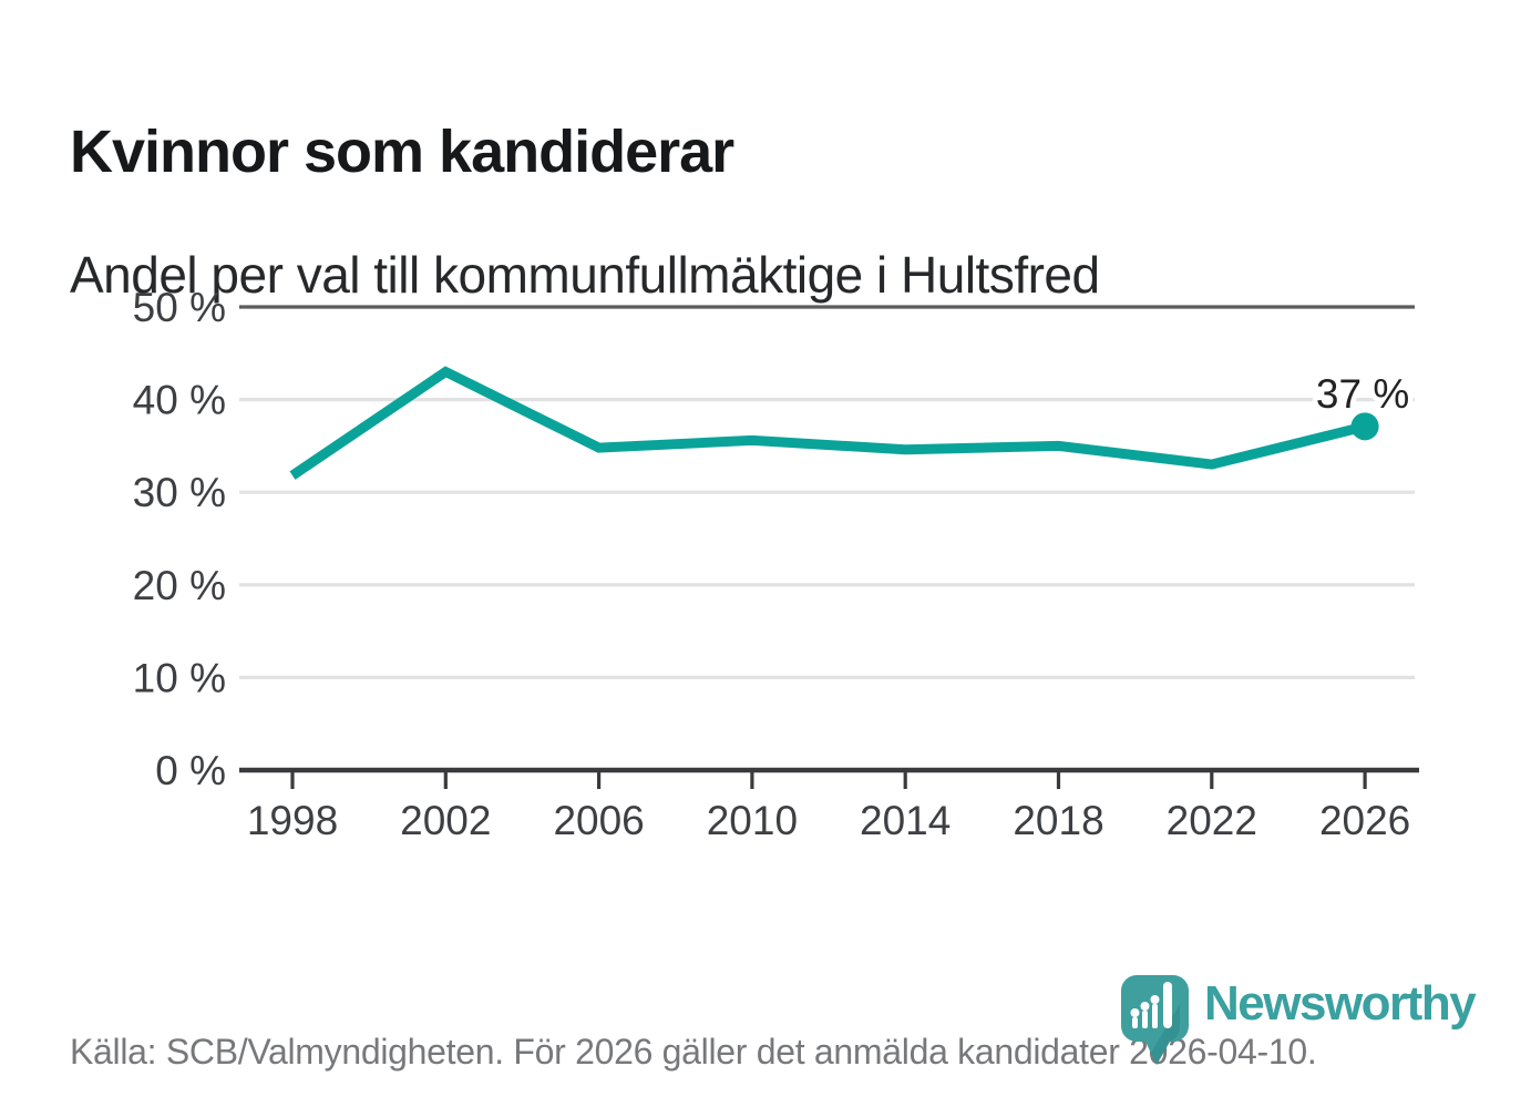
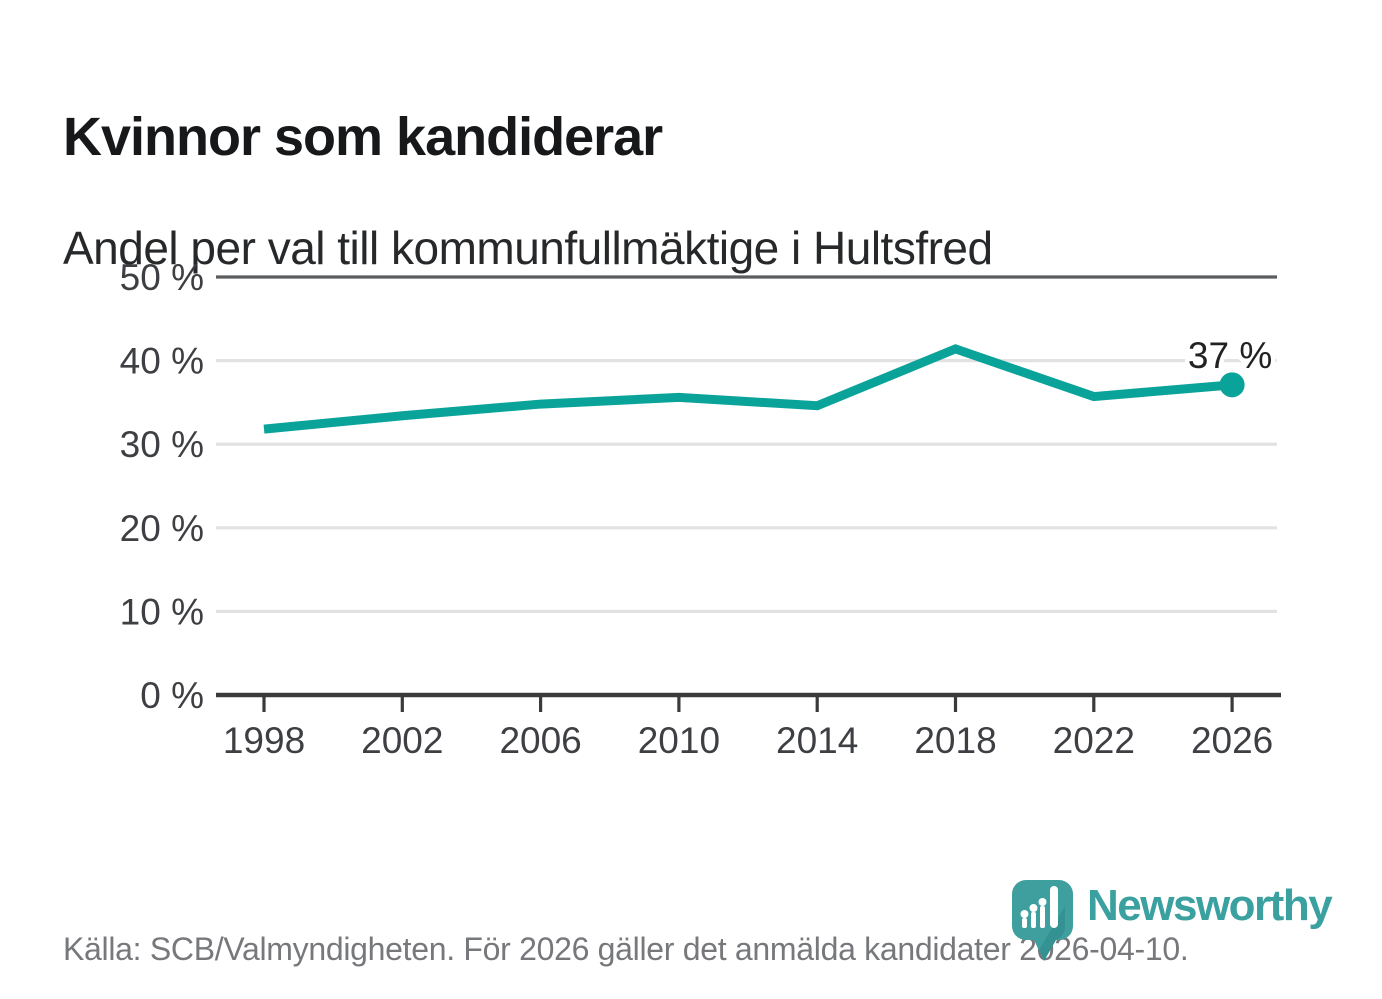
2002: 43% -> 33%
2018: 35% -> 41%
2022: 33% -> 36%
